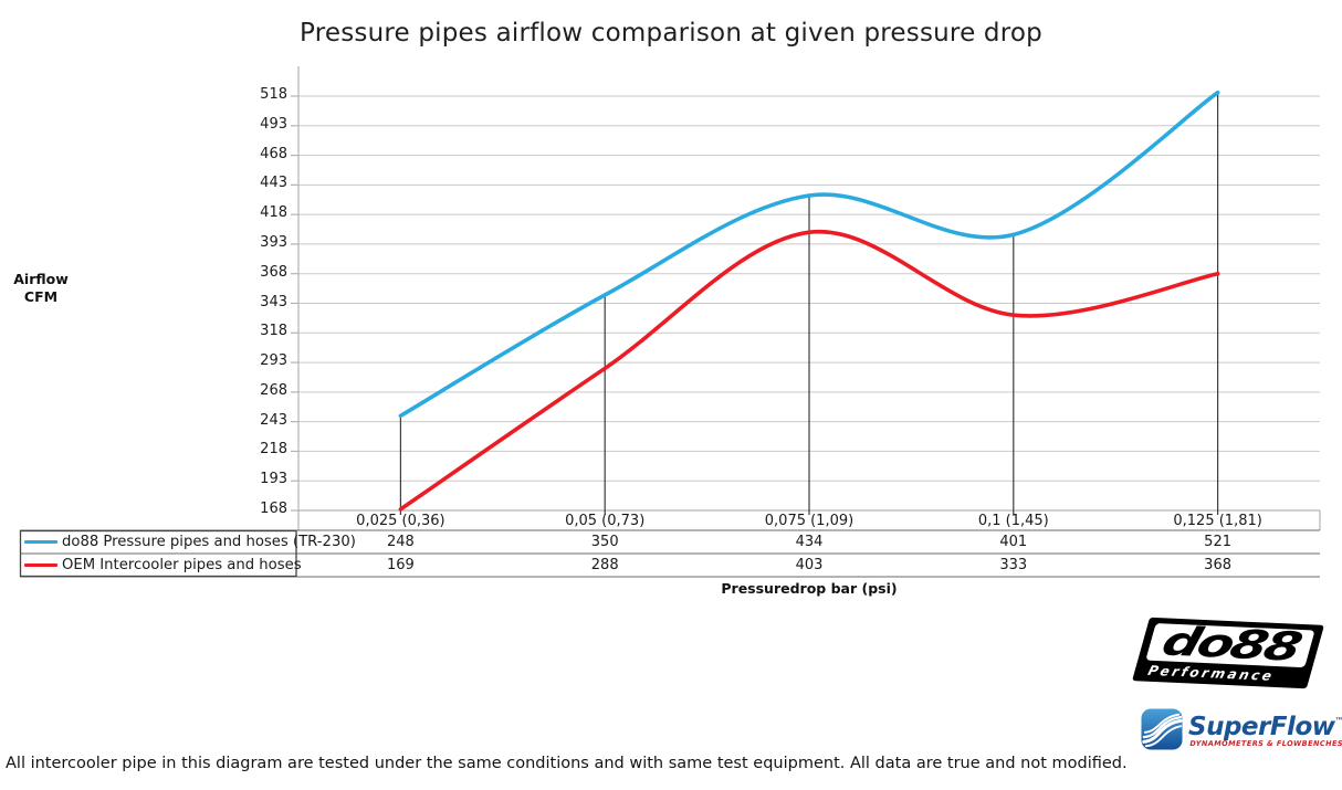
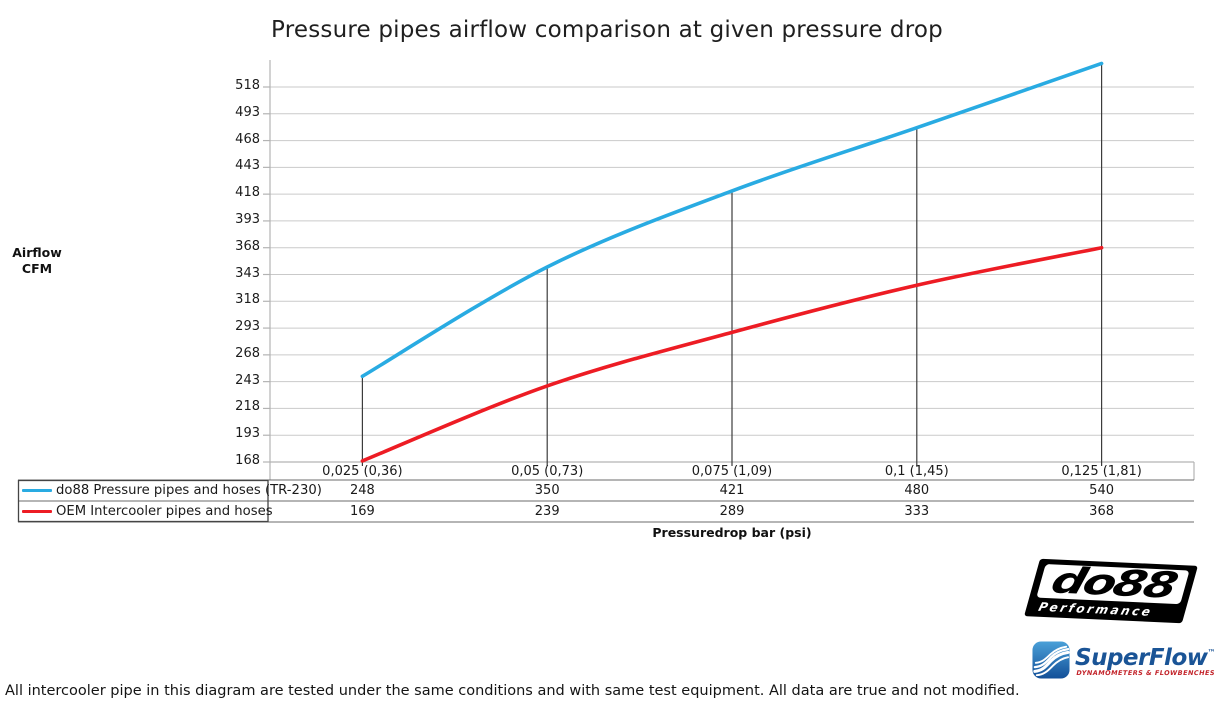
OEM Intercooler pipes and hoses/0,05 (0,73): 288 -> 239
do88 Pressure pipes and hoses (TR-230)/0,075 (1,09): 434 -> 421
OEM Intercooler pipes and hoses/0,075 (1,09): 403 -> 289
do88 Pressure pipes and hoses (TR-230)/0,1 (1,45): 401 -> 480
do88 Pressure pipes and hoses (TR-230)/0,125 (1,81): 521 -> 540
